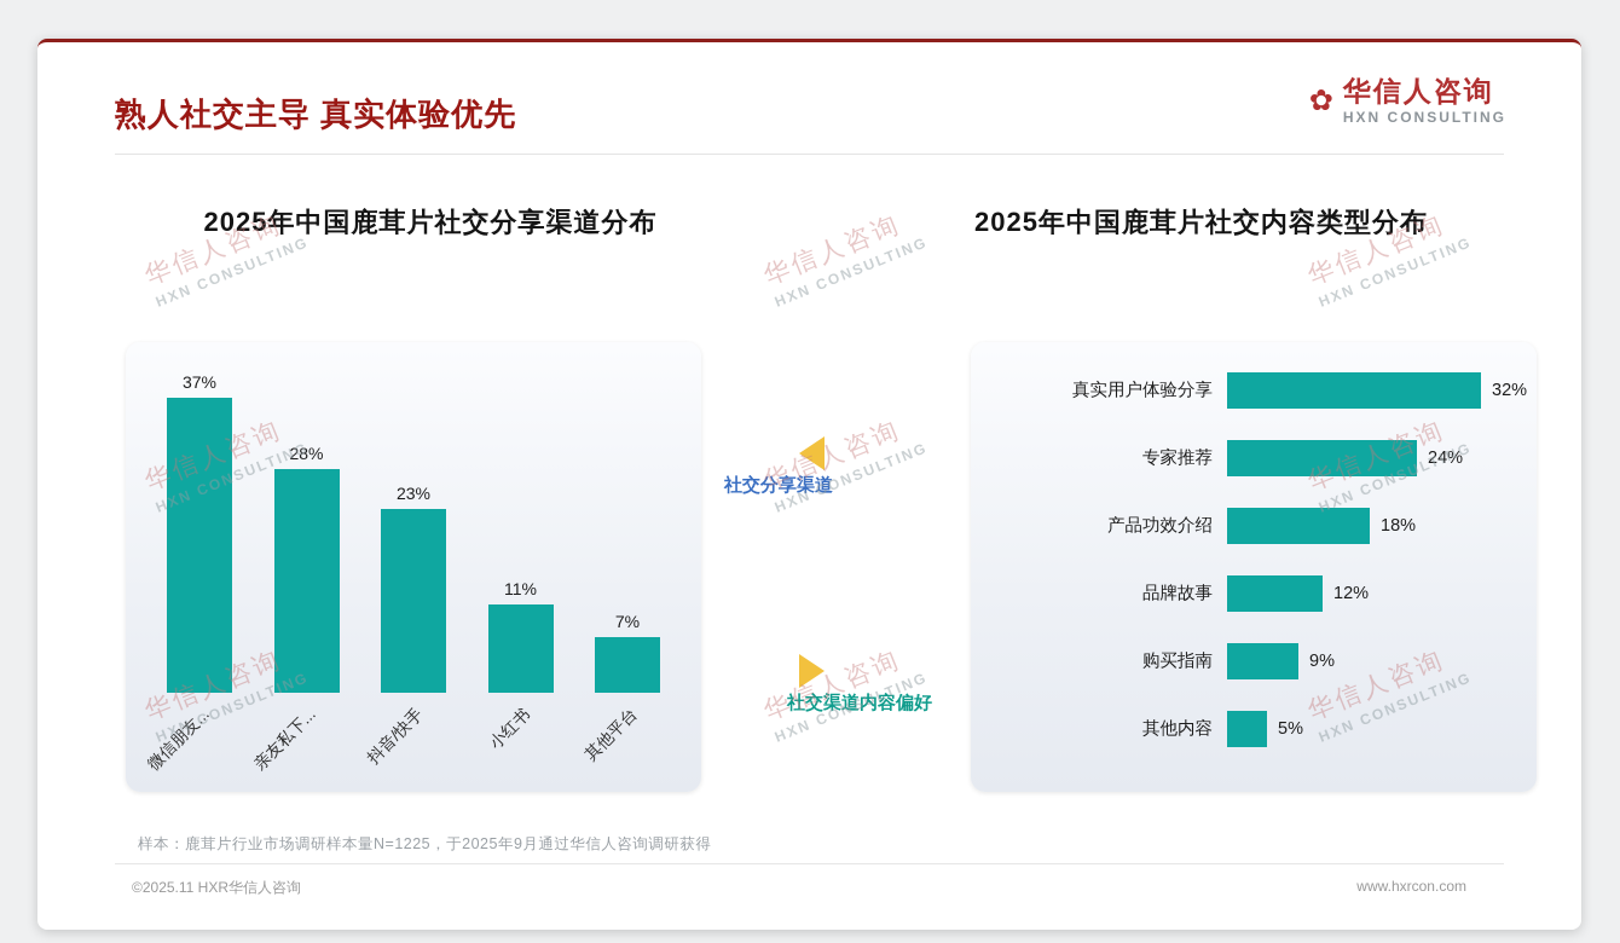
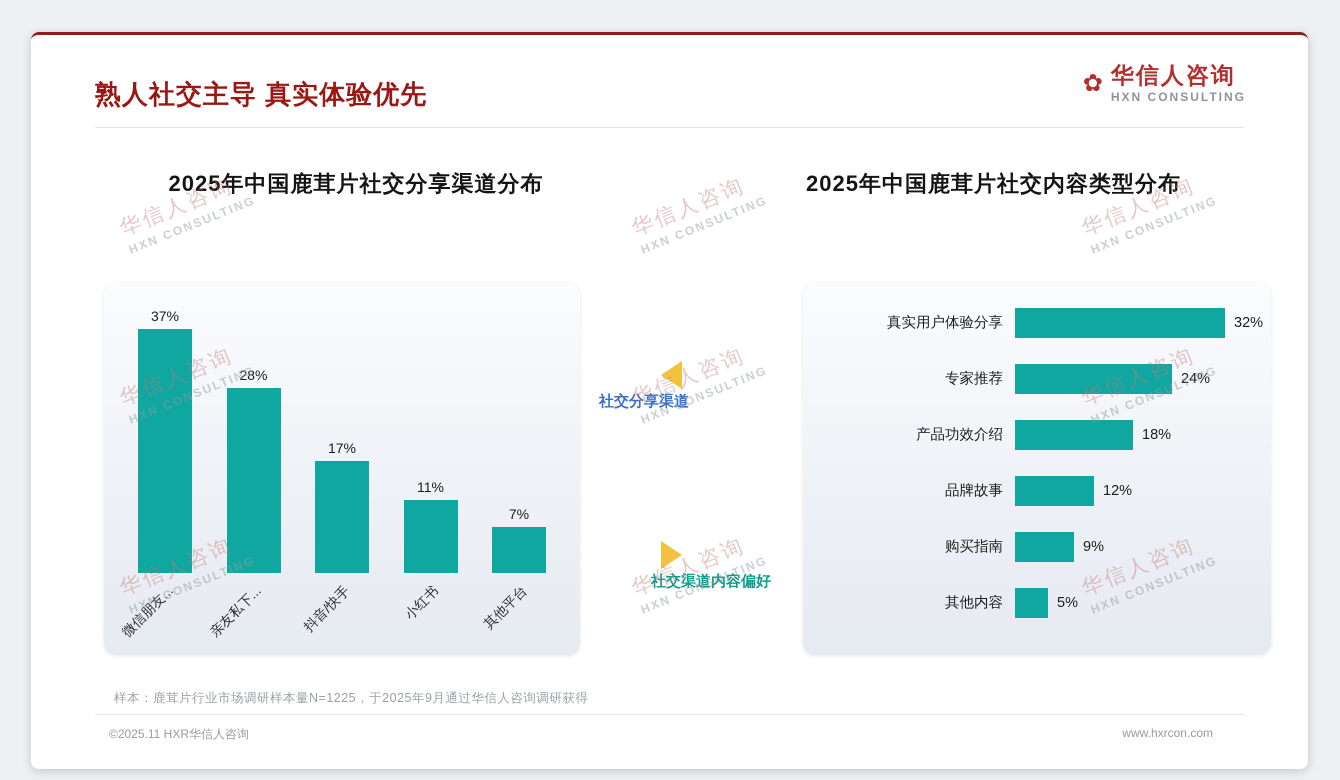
2025年中国鹿茸片社交分享渠道分布/抖音/快手: 23% -> 17%
